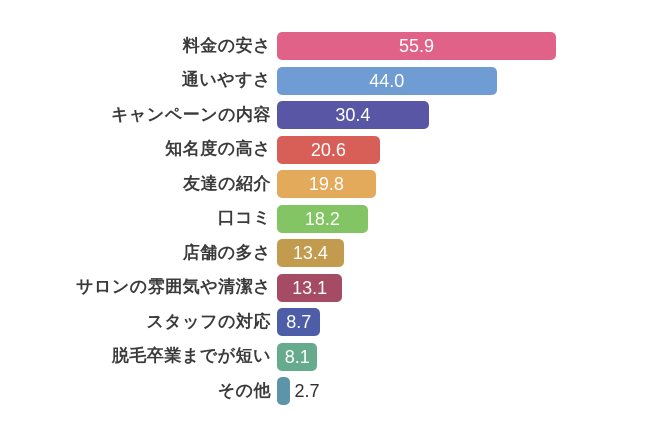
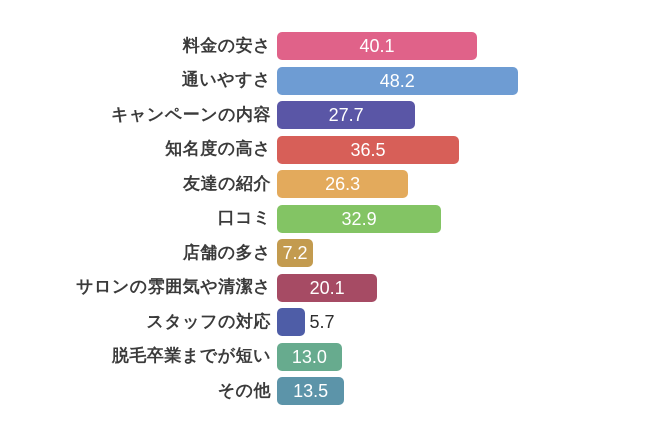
料金の安さ: 55.9 -> 40.1
通いやすさ: 44.0 -> 48.2
キャンペーンの内容: 30.4 -> 27.7
知名度の高さ: 20.6 -> 36.5
友達の紹介: 19.8 -> 26.3
口コミ: 18.2 -> 32.9
店舗の多さ: 13.4 -> 7.2
サロンの雰囲気や清潔さ: 13.1 -> 20.1
スタッフの対応: 8.7 -> 5.7
脱毛卒業までが短い: 8.1 -> 13.0
その他: 2.7 -> 13.5
